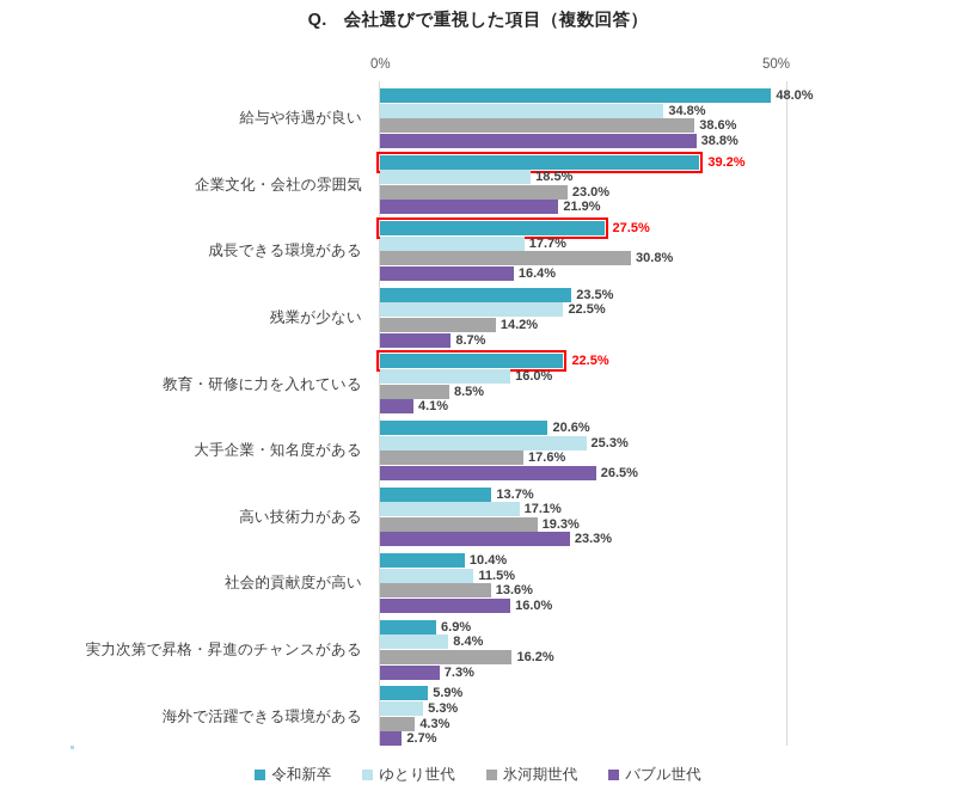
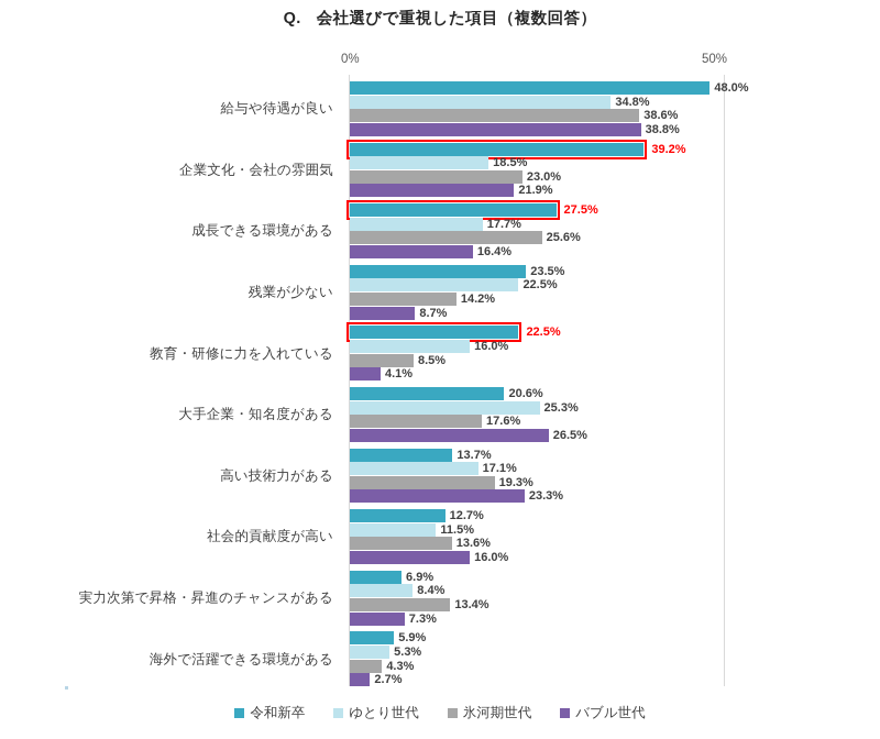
氷河期世代/成長できる環境がある: 30.8% -> 25.6%
令和新卒/社会的貢献度が高い: 10.4% -> 12.7%
氷河期世代/実力次第で昇格・昇進のチャンスがある: 16.2% -> 13.4%
